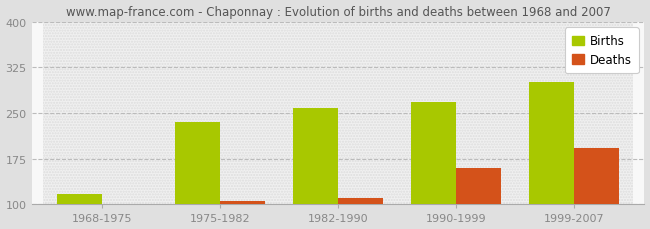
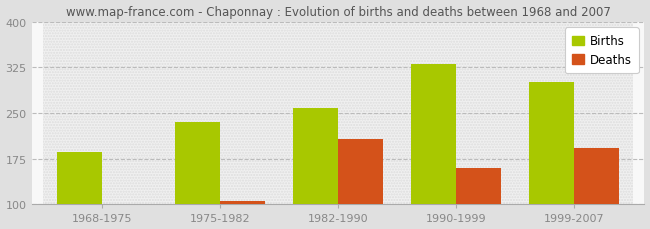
Births/1968-1975: 117 -> 186
Deaths/1982-1990: 111 -> 208
Births/1990-1999: 268 -> 330
